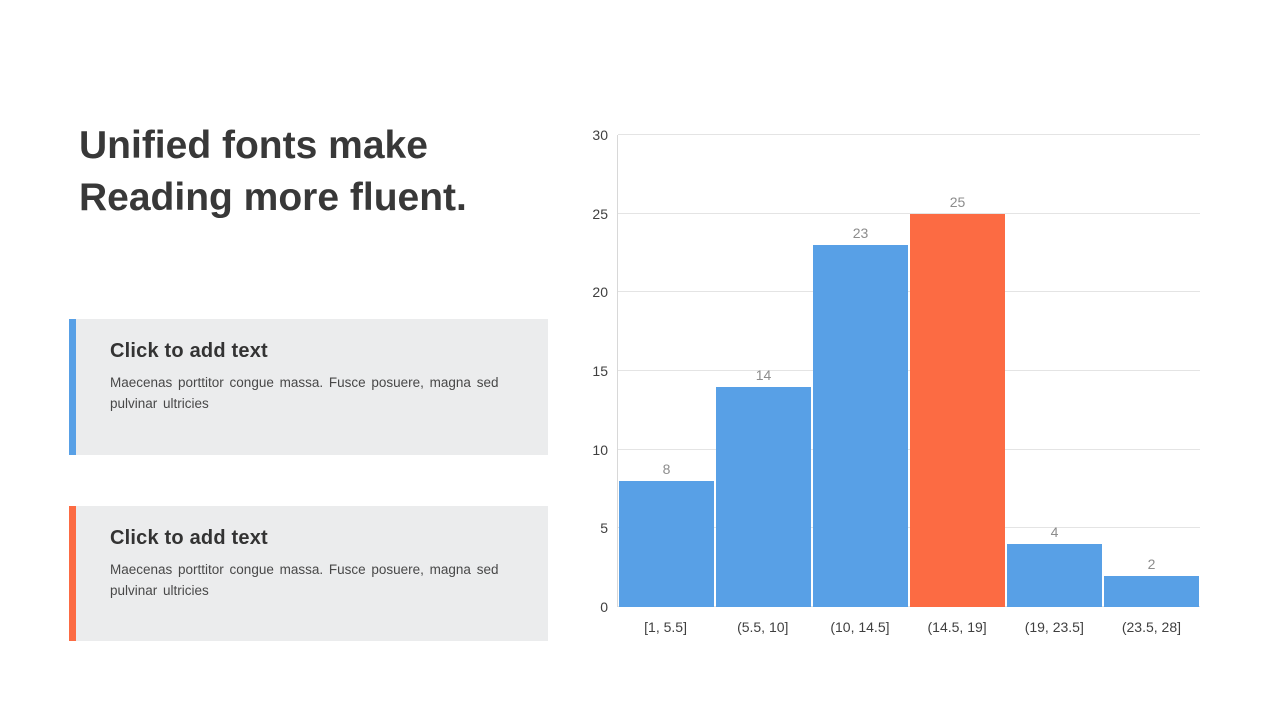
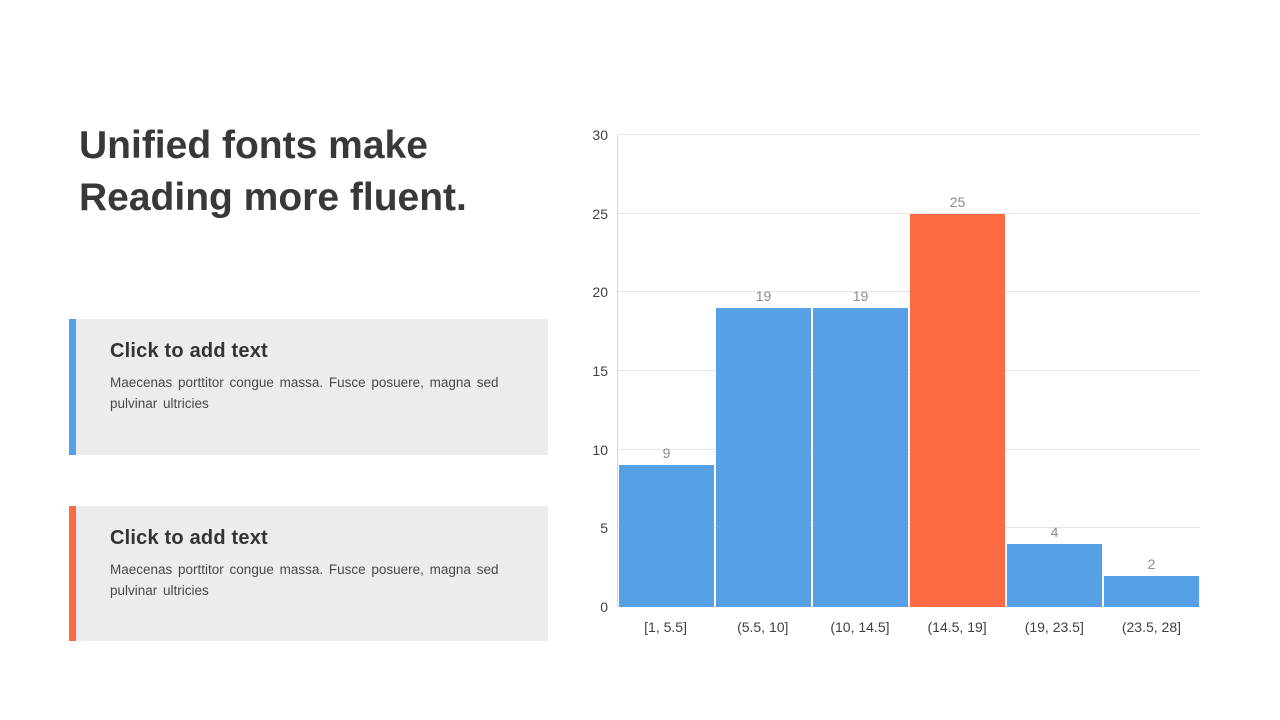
[1, 5.5]: 8 -> 9
(5.5, 10]: 14 -> 19
(10, 14.5]: 23 -> 19
